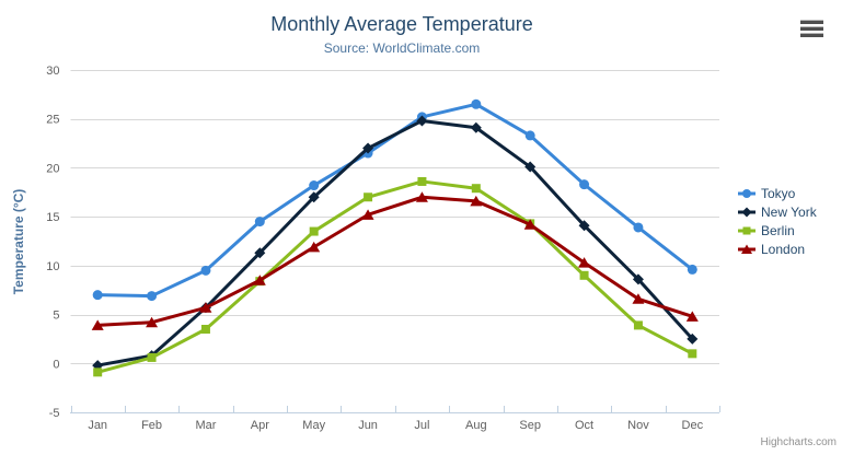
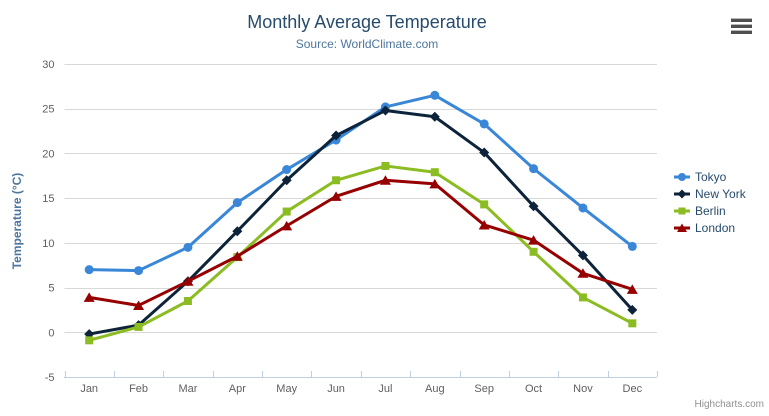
London/Feb: 4 -> 3
London/Sep: 14 -> 12
